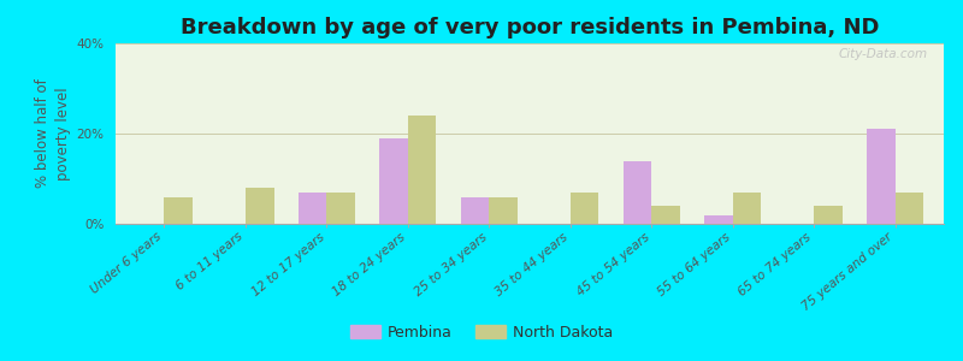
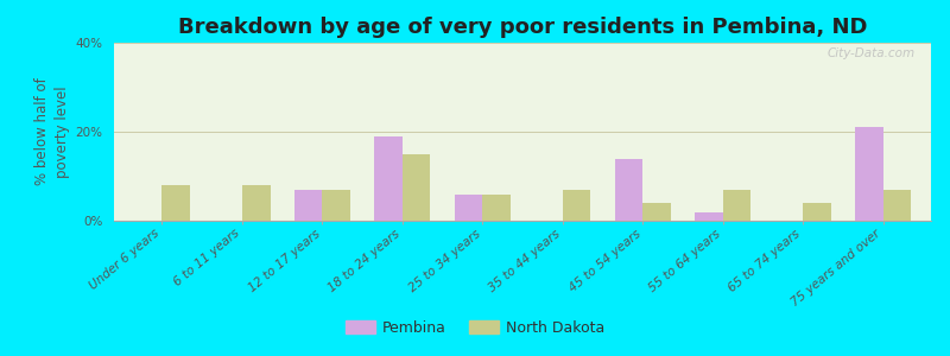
North Dakota/Under 6 years: 6% -> 8%
North Dakota/18 to 24 years: 24% -> 15%
